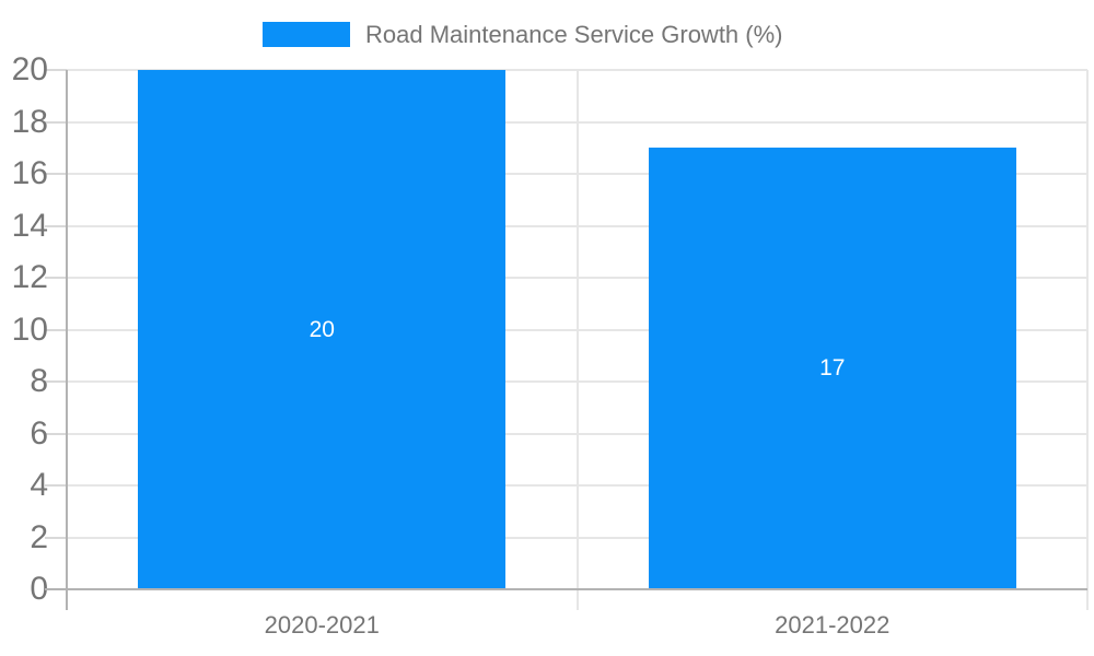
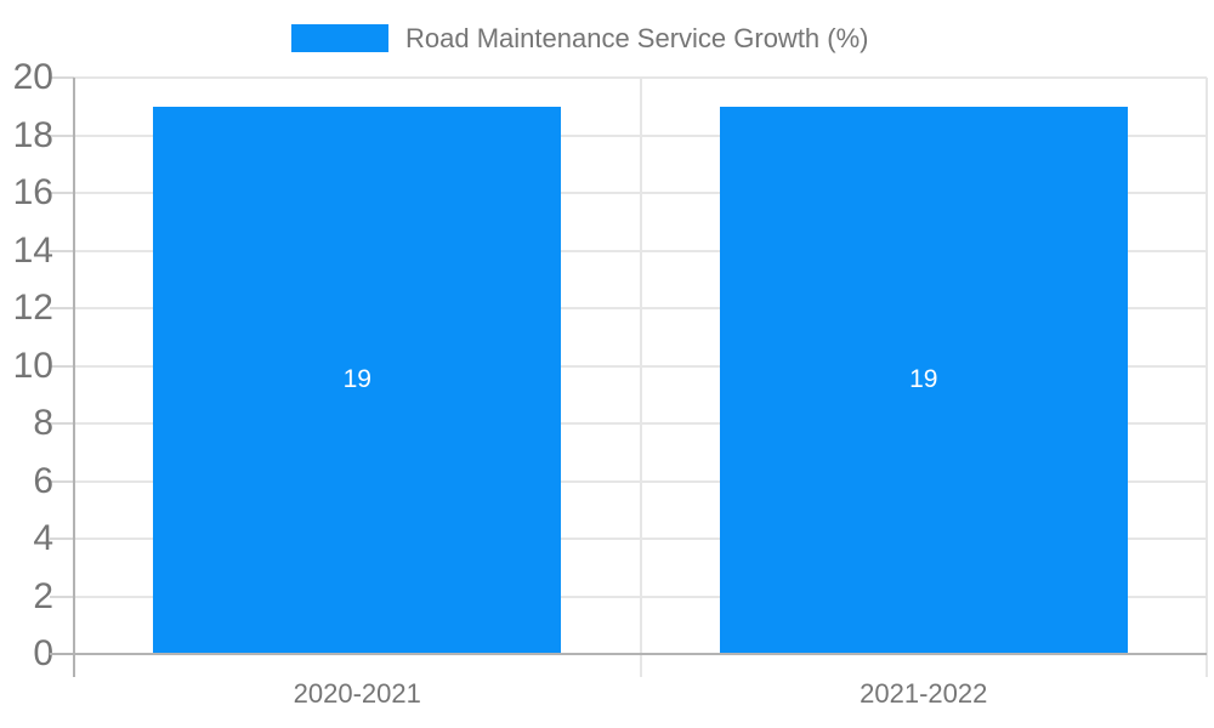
2020-2021: 20 -> 19
2021-2022: 17 -> 19
